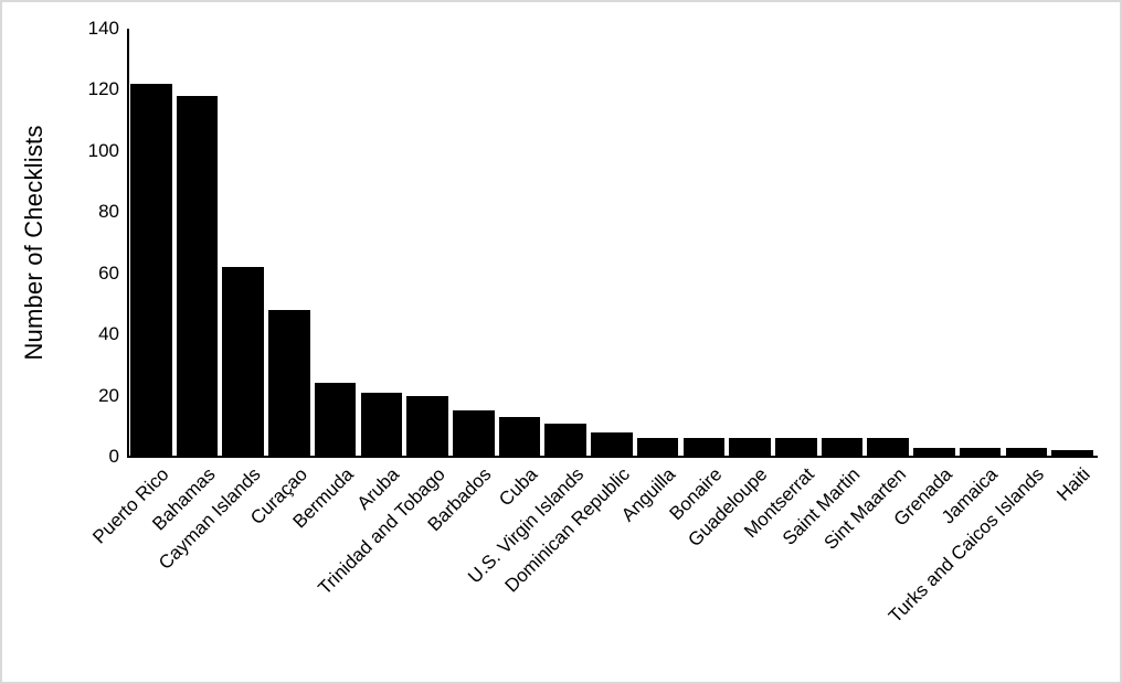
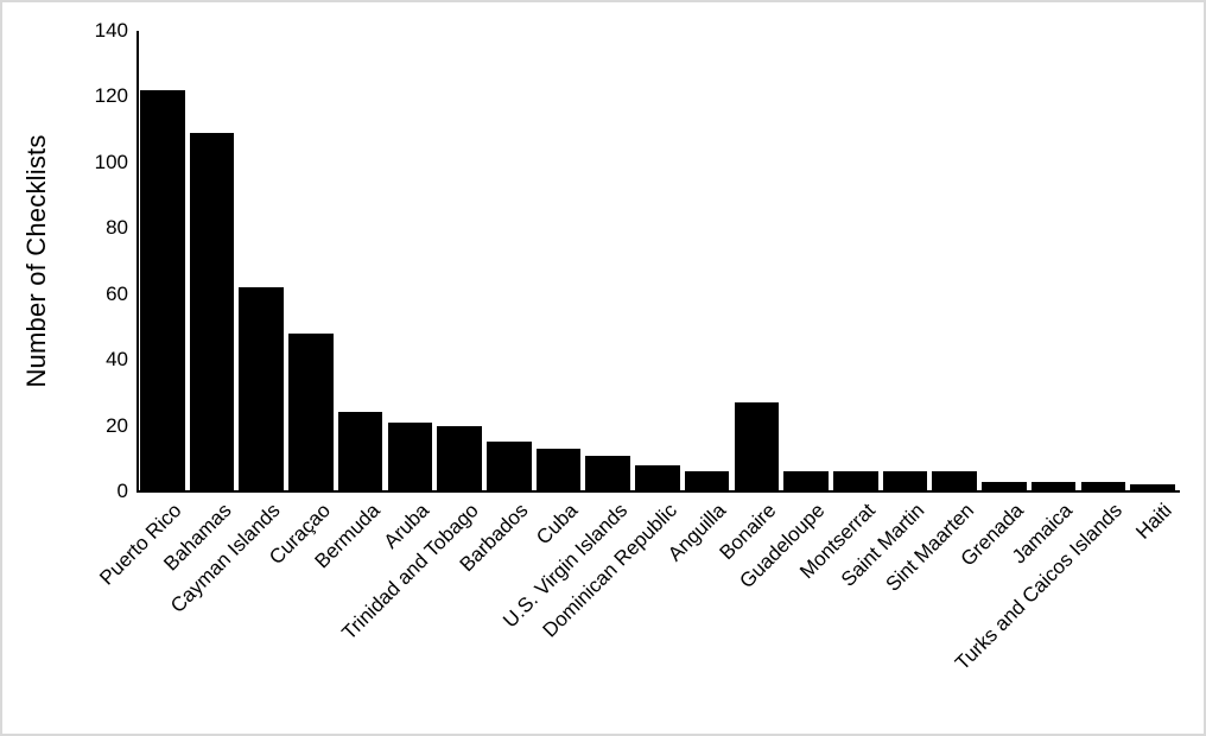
Bahamas: 118 -> 109
Bonaire: 6 -> 27
